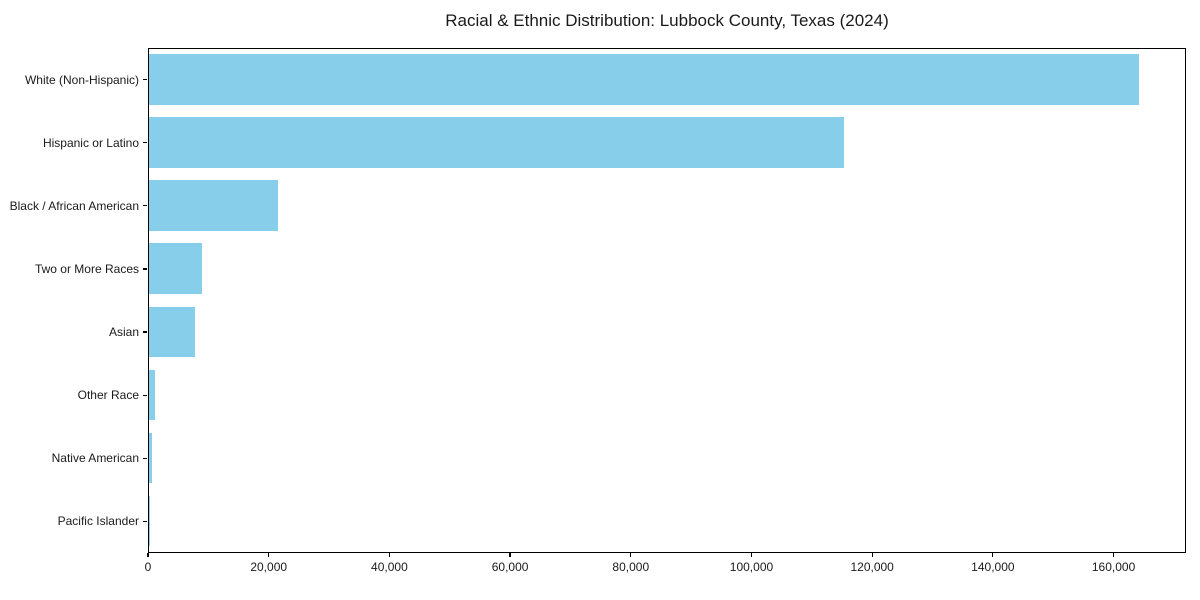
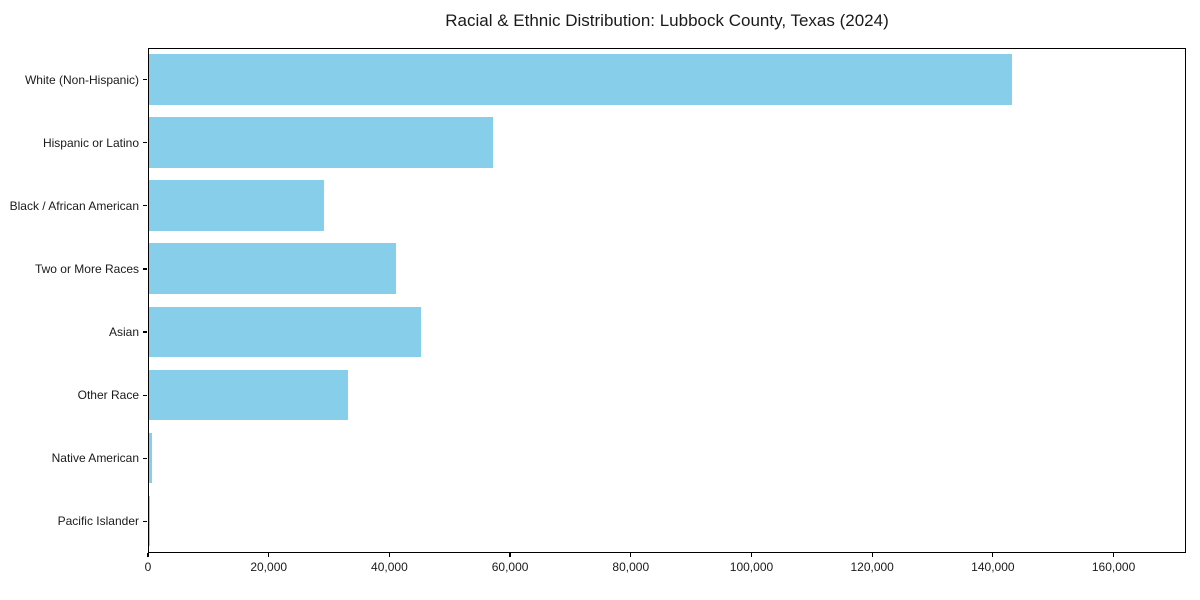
White (Non-Hispanic): 164000 -> 143000
Hispanic or Latino: 115000 -> 57000
Black / African American: 21000 -> 29000
Two or More Races: 9000 -> 41000
Asian: 8000 -> 45000
Other Race: 1000 -> 33000
